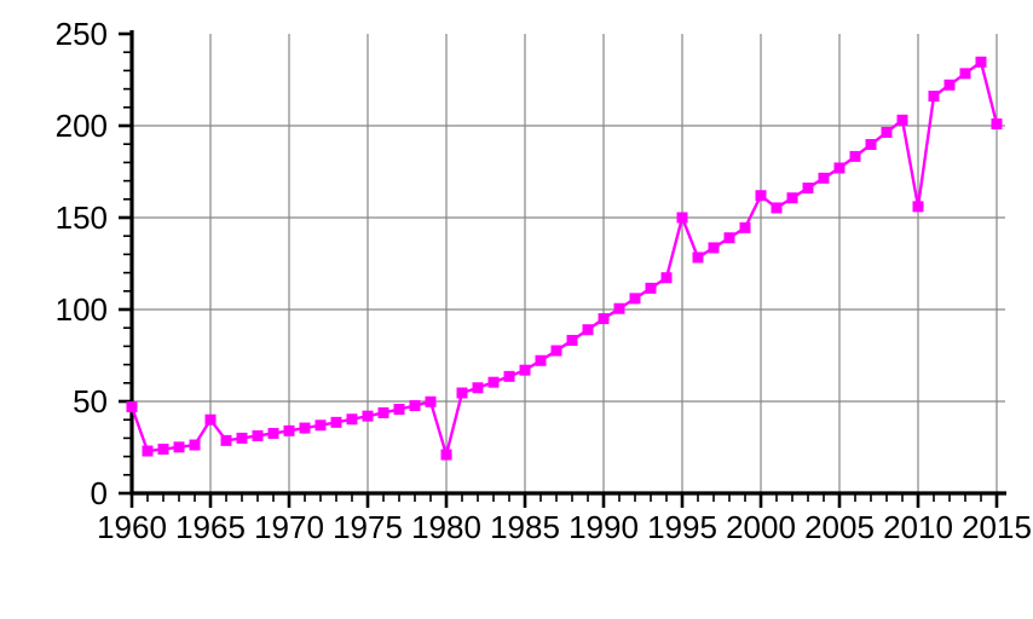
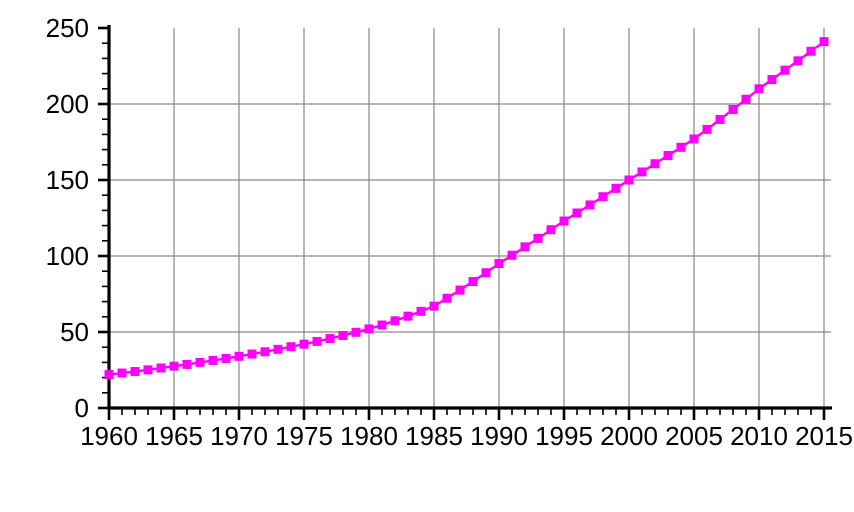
1960: 47 -> 22
1965: 40 -> 28
1980: 21 -> 52
1995: 150 -> 123
2000: 162 -> 150
2010: 156 -> 210
2015: 201 -> 241
